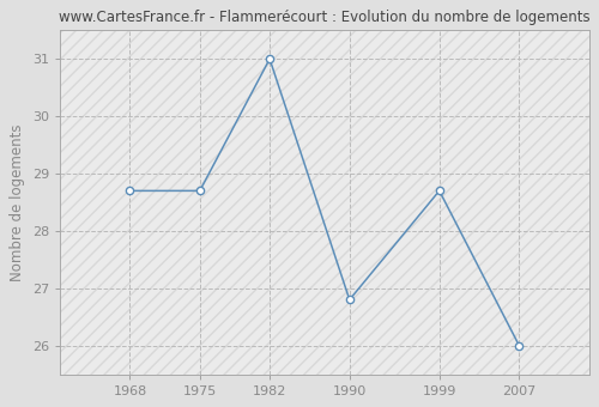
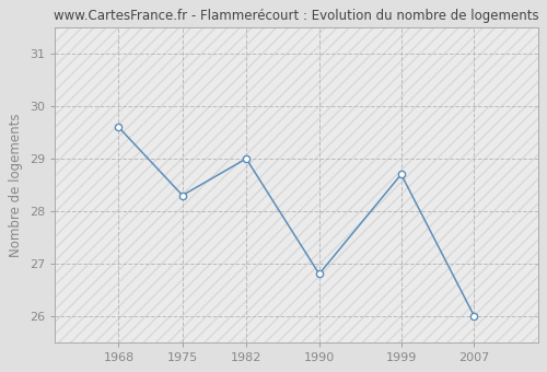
1968: 28.7 -> 29.6
1975: 28.7 -> 28.3
1982: 31.0 -> 29.0
